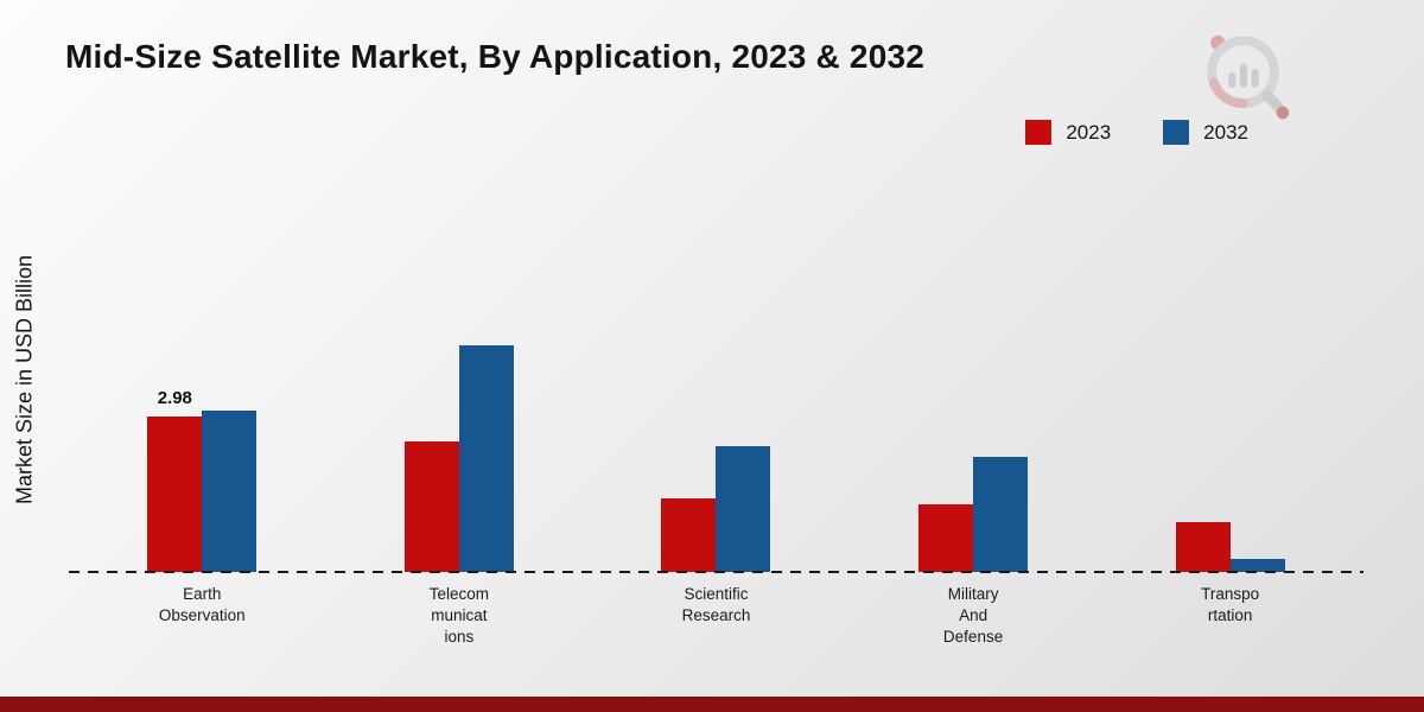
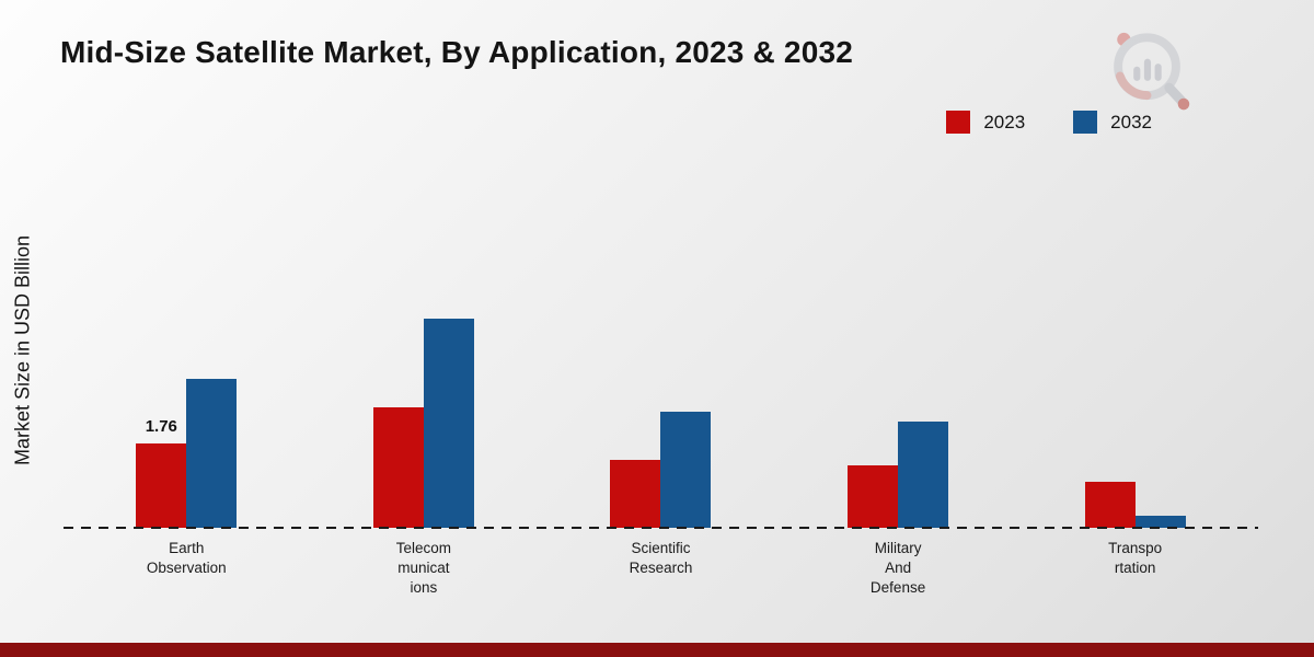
2023/Earth Observation: 2.98 -> 1.76
